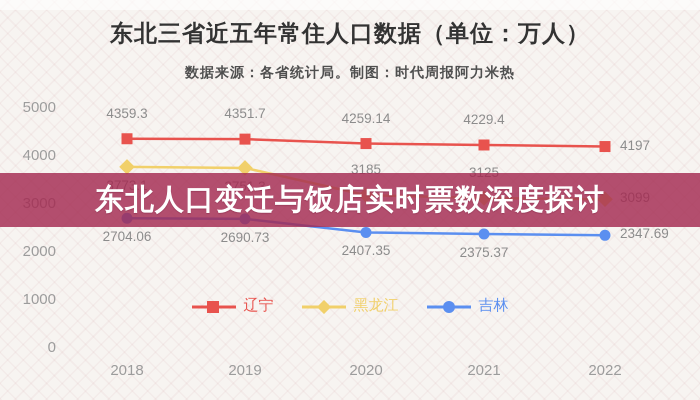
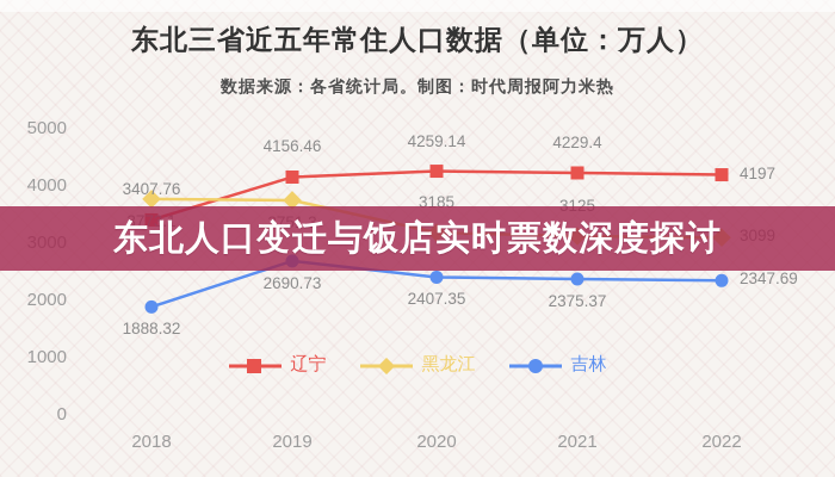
辽宁/2018: 4359.3 -> 3407.76
吉林/2018: 2704.06 -> 1888.32
辽宁/2019: 4351.7 -> 4156.46
